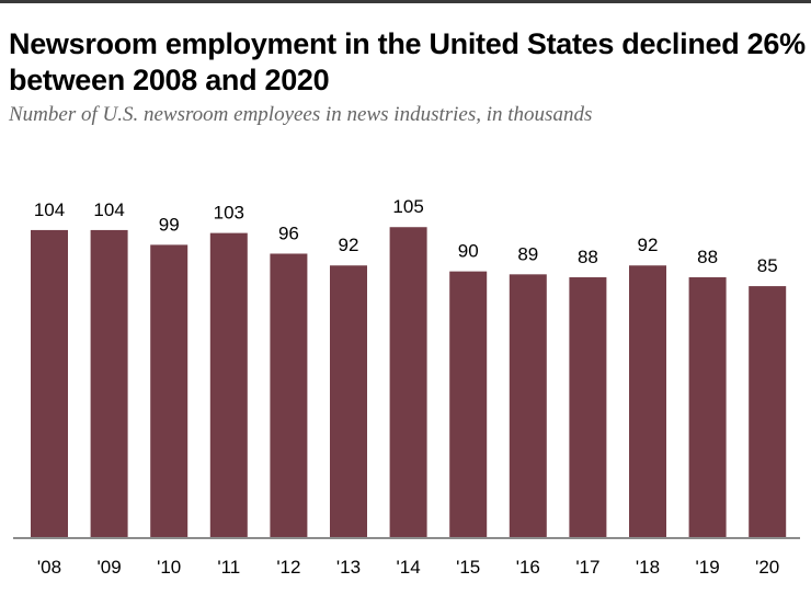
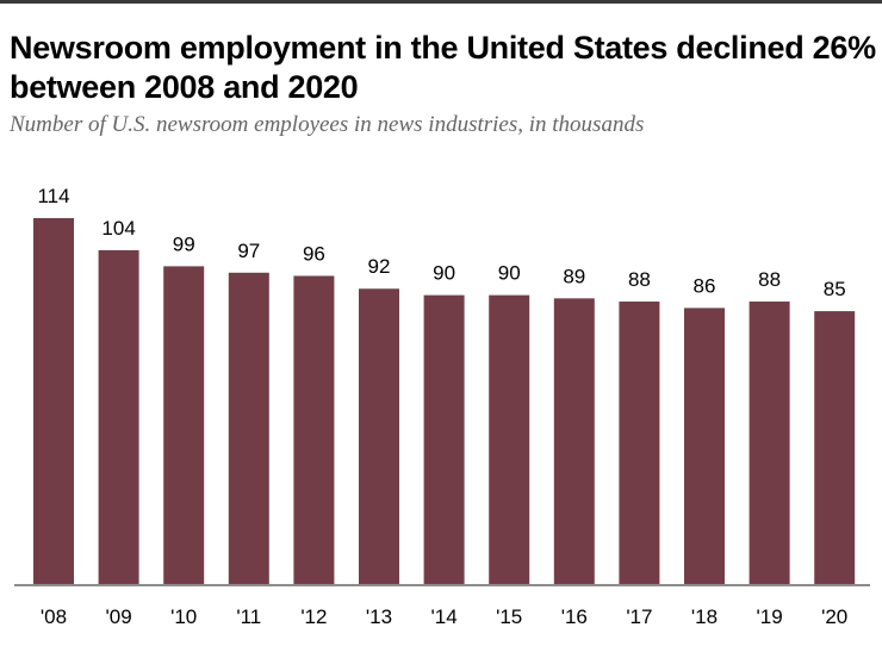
'08: 104 -> 114
'11: 103 -> 97
'14: 105 -> 90
'18: 92 -> 86
